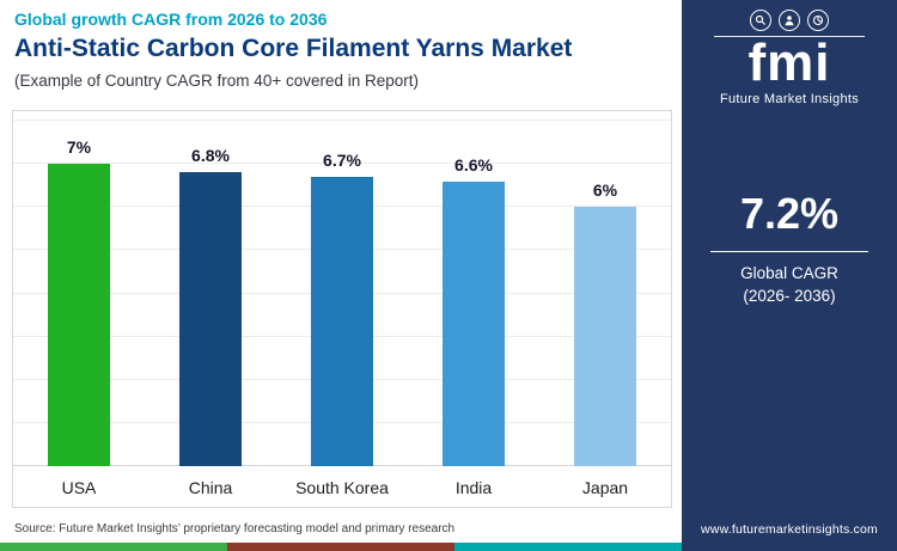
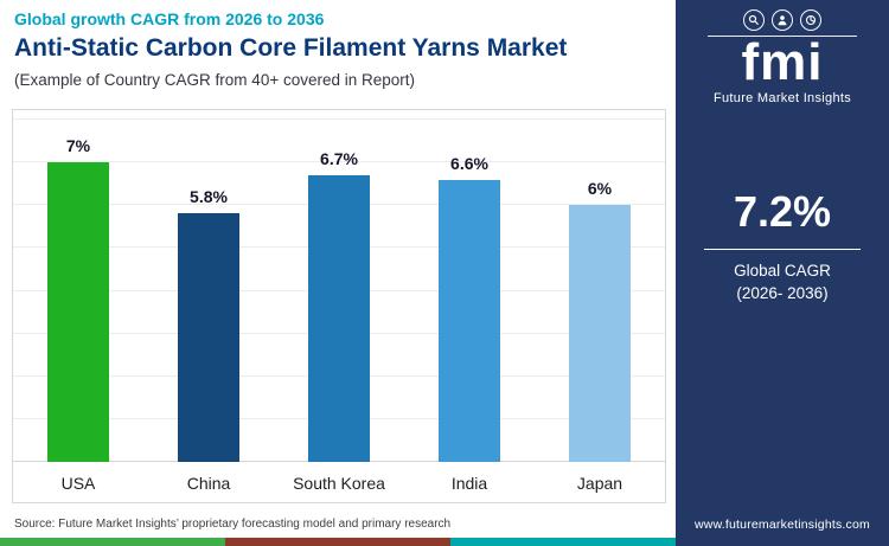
China: 6.8% -> 5.8%
